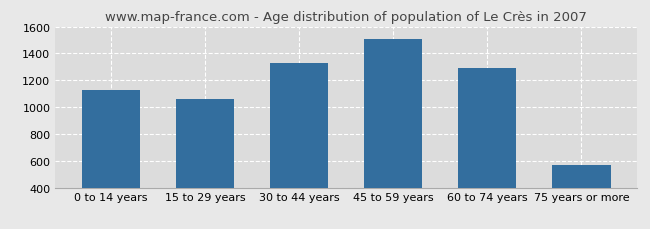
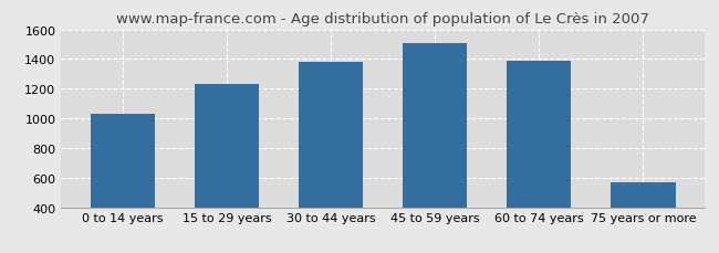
0 to 14 years: 1130 -> 1030
15 to 29 years: 1060 -> 1230
30 to 44 years: 1330 -> 1380
60 to 74 years: 1290 -> 1390
